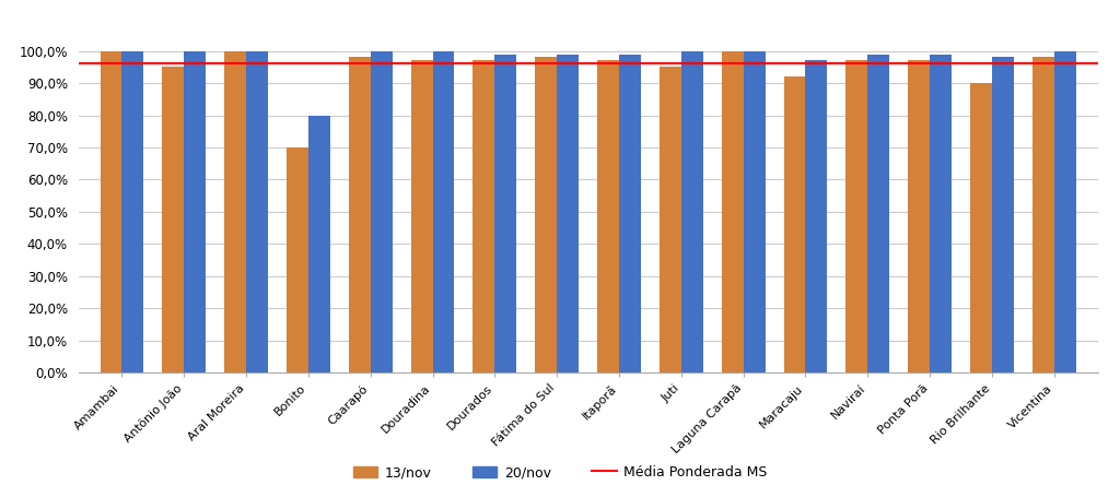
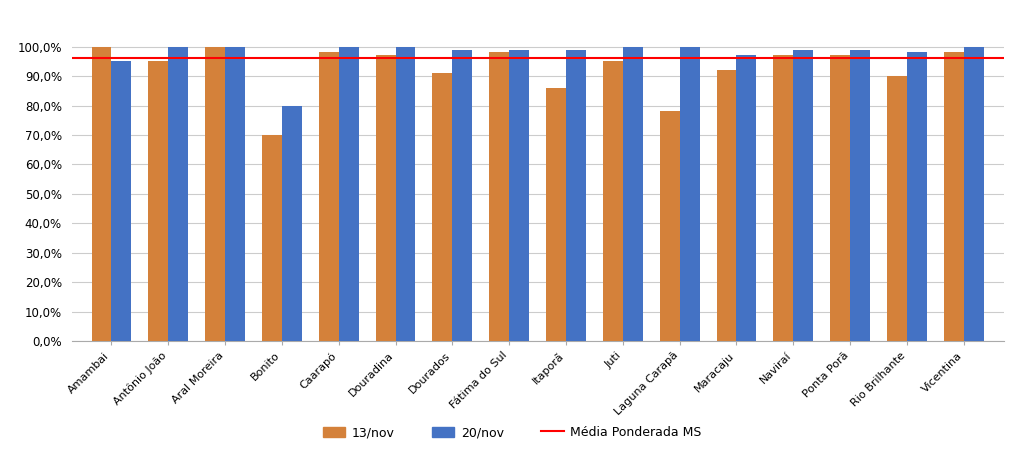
20/nov/Amambai: 100% -> 95%
13/nov/Dourados: 97% -> 91%
13/nov/Itaporã: 97% -> 86%
13/nov/Laguna Carapã: 100% -> 78%
